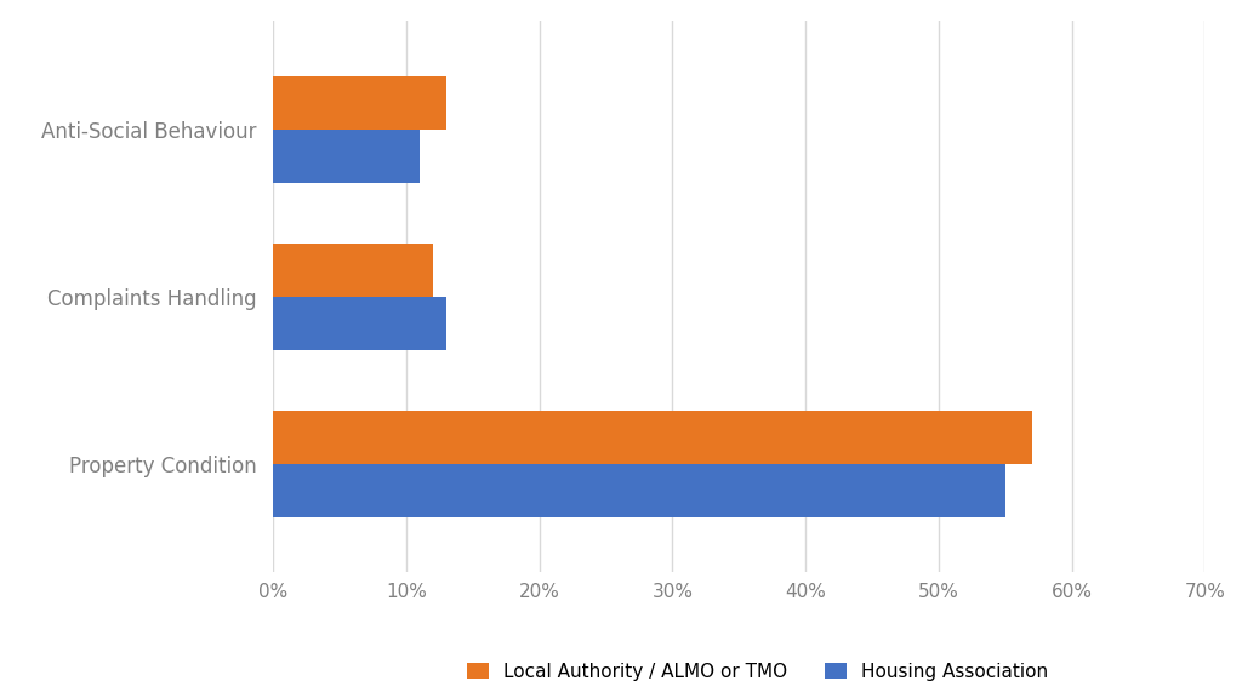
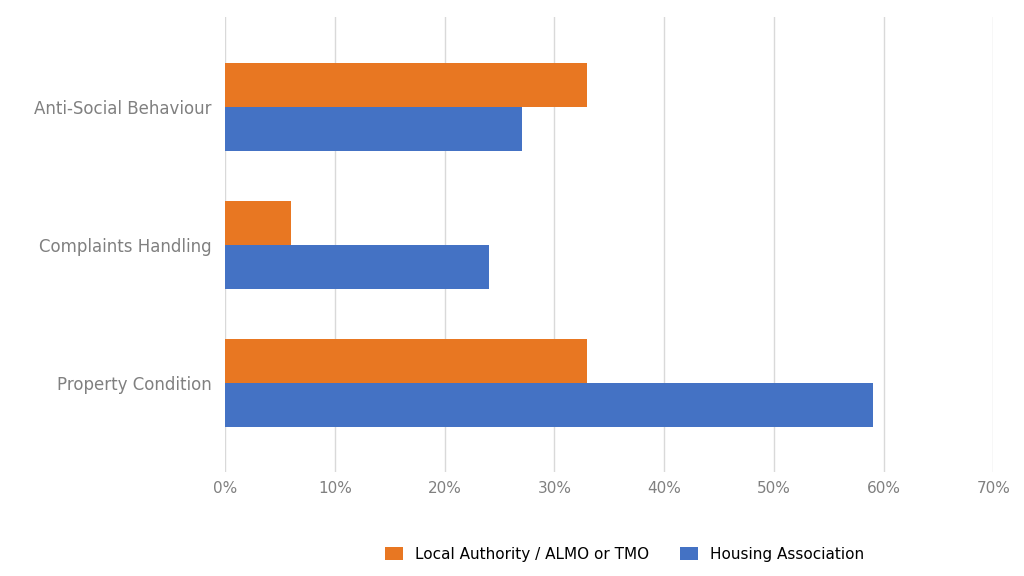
Local Authority / ALMO or TMO/Anti-Social Behaviour: 13% -> 33%
Housing Association/Anti-Social Behaviour: 11% -> 27%
Local Authority / ALMO or TMO/Complaints Handling: 12% -> 6%
Housing Association/Complaints Handling: 13% -> 24%
Local Authority / ALMO or TMO/Property Condition: 57% -> 33%
Housing Association/Property Condition: 55% -> 59%
